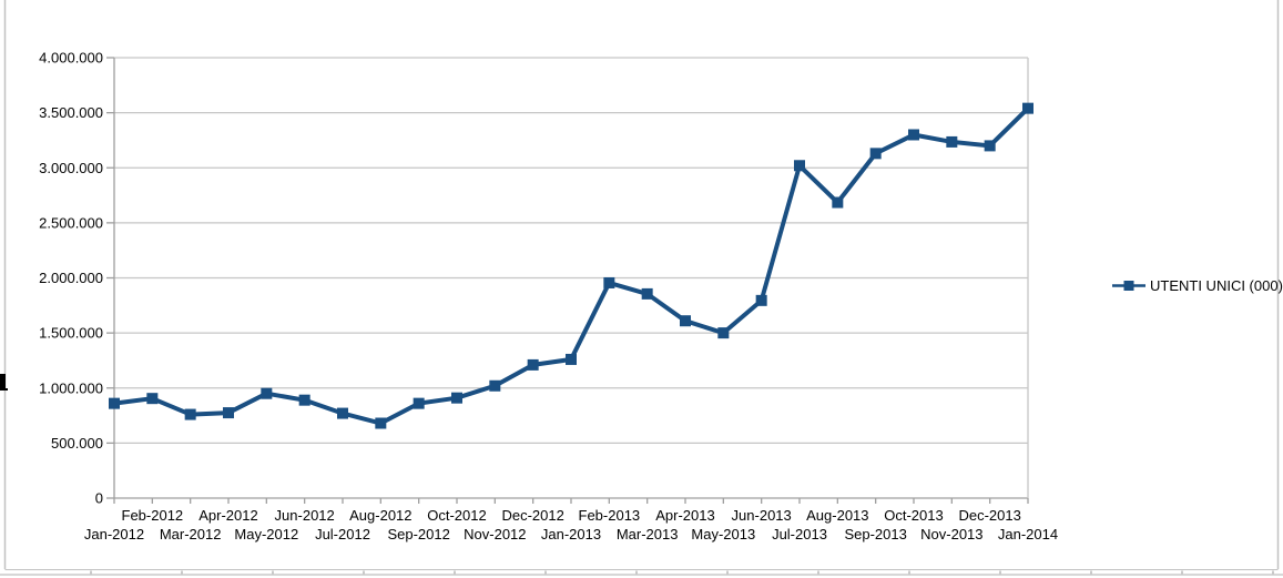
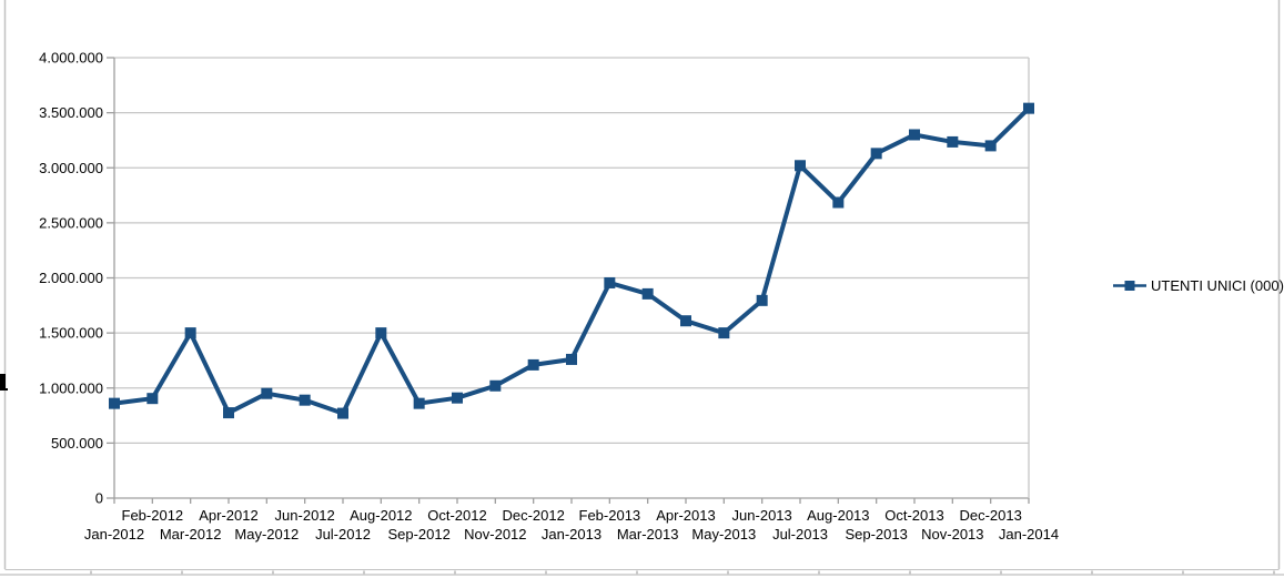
Mar-2012: 800000 -> 1500000
Aug-2012: 700000 -> 1500000
